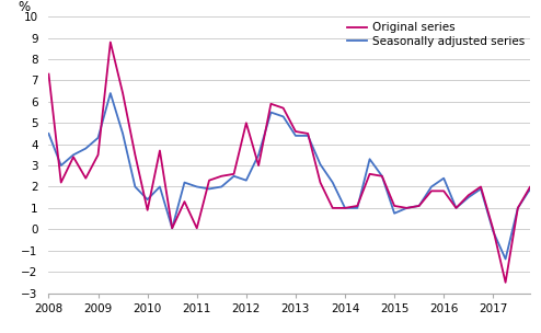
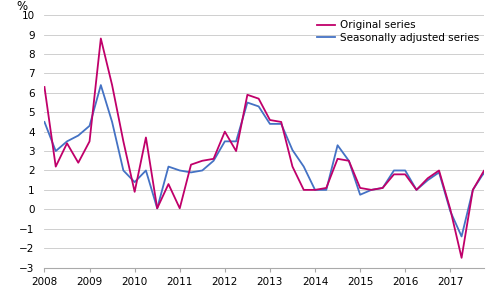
Original series/2008: 7.3 -> 6.3
Original series/2012: 5.0 -> 4.0
Seasonally adjusted series/2012: 2.3 -> 3.5
Seasonally adjusted series/2016: 2.4 -> 2.0
